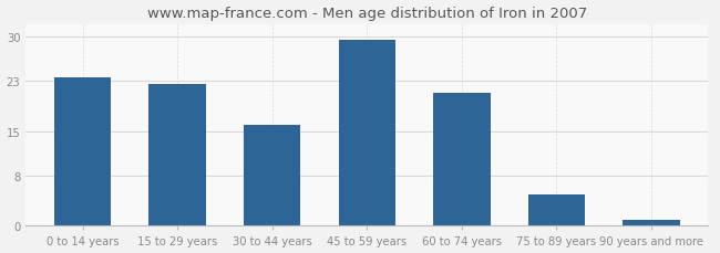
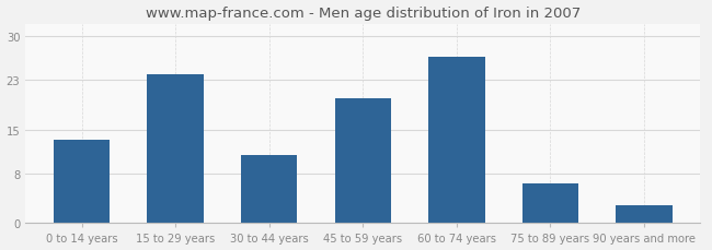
0 to 14 years: 23.5 -> 13.4
15 to 29 years: 22.5 -> 23.8
30 to 44 years: 16.0 -> 11.0
45 to 59 years: 29.5 -> 20.0
60 to 74 years: 21.0 -> 26.6
75 to 89 years: 5.0 -> 6.4
90 years and more: 1.0 -> 2.8
